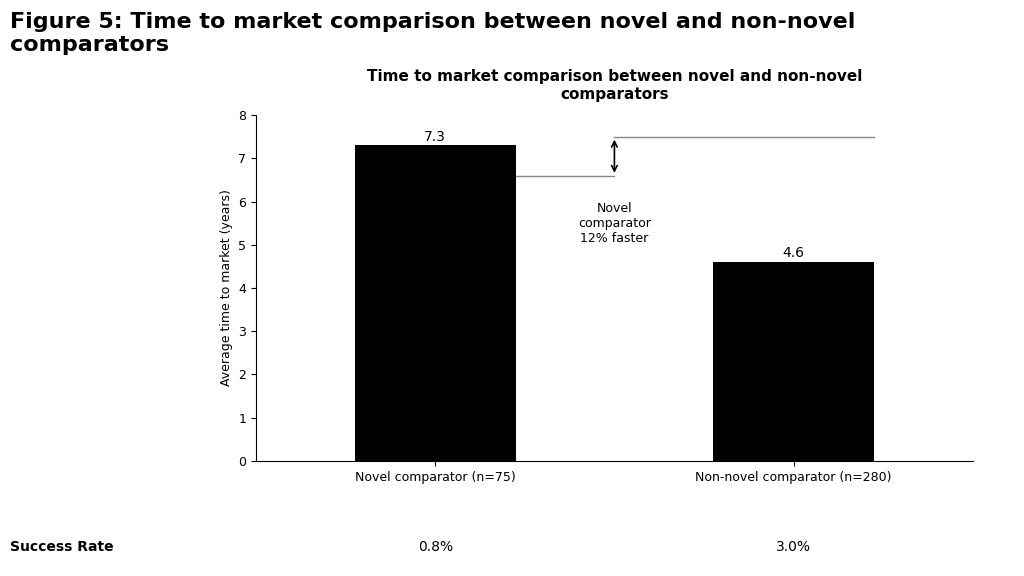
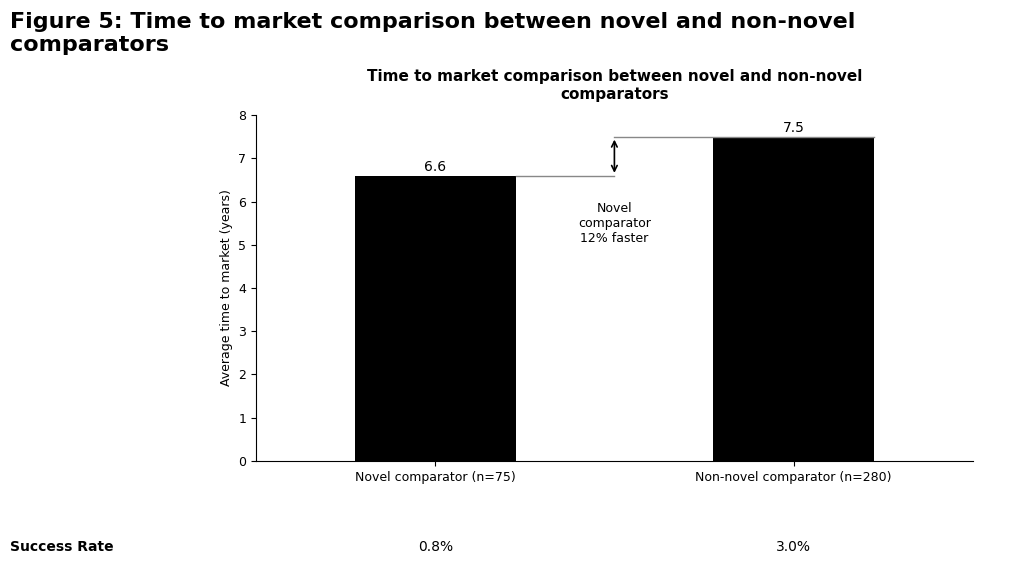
Novel comparator (n=75): 7.3 -> 6.6
Non-novel comparator (n=280): 4.6 -> 7.5
